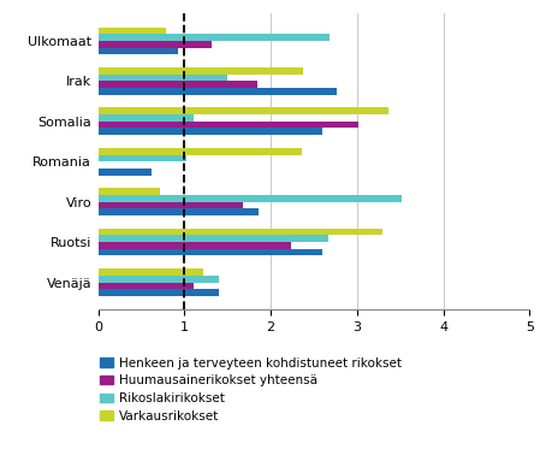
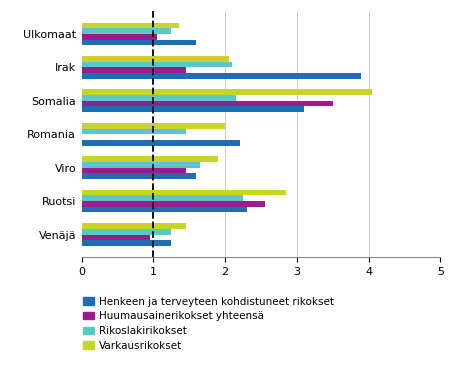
Varkausrikokset/Ulkomaat: 0.78 -> 1.35
Rikoslakirikokset/Ulkomaat: 2.68 -> 1.25
Huumausainerikokset yhteensä/Ulkomaat: 1.32 -> 1.05
Henkeen ja terveyteen kohdistuneet rikokset/Ulkomaat: 0.92 -> 1.60
Varkausrikokset/Irak: 2.38 -> 2.05
Rikoslakirikokset/Irak: 1.50 -> 2.10
Huumausainerikokset yhteensä/Irak: 1.84 -> 1.45
Henkeen ja terveyteen kohdistuneet rikokset/Irak: 2.76 -> 3.90
Varkausrikokset/Somalia: 3.36 -> 4.05
Rikoslakirikokset/Somalia: 1.10 -> 2.15
Huumausainerikokset yhteensä/Somalia: 3.02 -> 3.50
Henkeen ja terveyteen kohdistuneet rikokset/Somalia: 2.60 -> 3.10
Varkausrikokset/Romania: 2.36 -> 2.00
Rikoslakirikokset/Romania: 1.02 -> 1.45
Henkeen ja terveyteen kohdistuneet rikokset/Romania: 0.62 -> 2.20
Varkausrikokset/Viro: 0.72 -> 1.90
Rikoslakirikokset/Viro: 3.52 -> 1.65
Huumausainerikokset yhteensä/Viro: 1.68 -> 1.45
Henkeen ja terveyteen kohdistuneet rikokset/Viro: 1.86 -> 1.60
Varkausrikokset/Ruotsi: 3.30 -> 2.85
Rikoslakirikokset/Ruotsi: 2.66 -> 2.25
Huumausainerikokset yhteensä/Ruotsi: 2.24 -> 2.55
Henkeen ja terveyteen kohdistuneet rikokset/Ruotsi: 2.60 -> 2.30
Varkausrikokset/Venäjä: 1.22 -> 1.45
Rikoslakirikokset/Venäjä: 1.40 -> 1.25
Huumausainerikokset yhteensä/Venäjä: 1.10 -> 0.95
Henkeen ja terveyteen kohdistuneet rikokset/Venäjä: 1.40 -> 1.25
